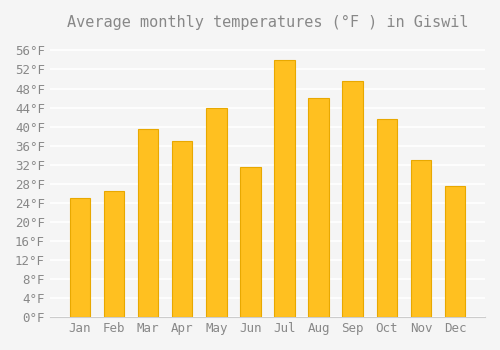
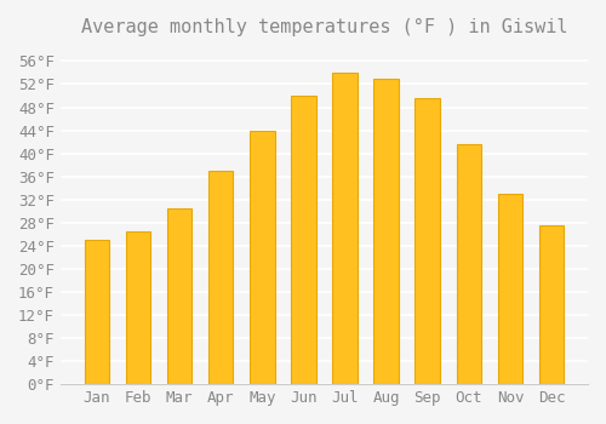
Mar: 39.5°F -> 30.5°F
Jun: 31.5°F -> 50.0°F
Aug: 46.0°F -> 53.0°F
